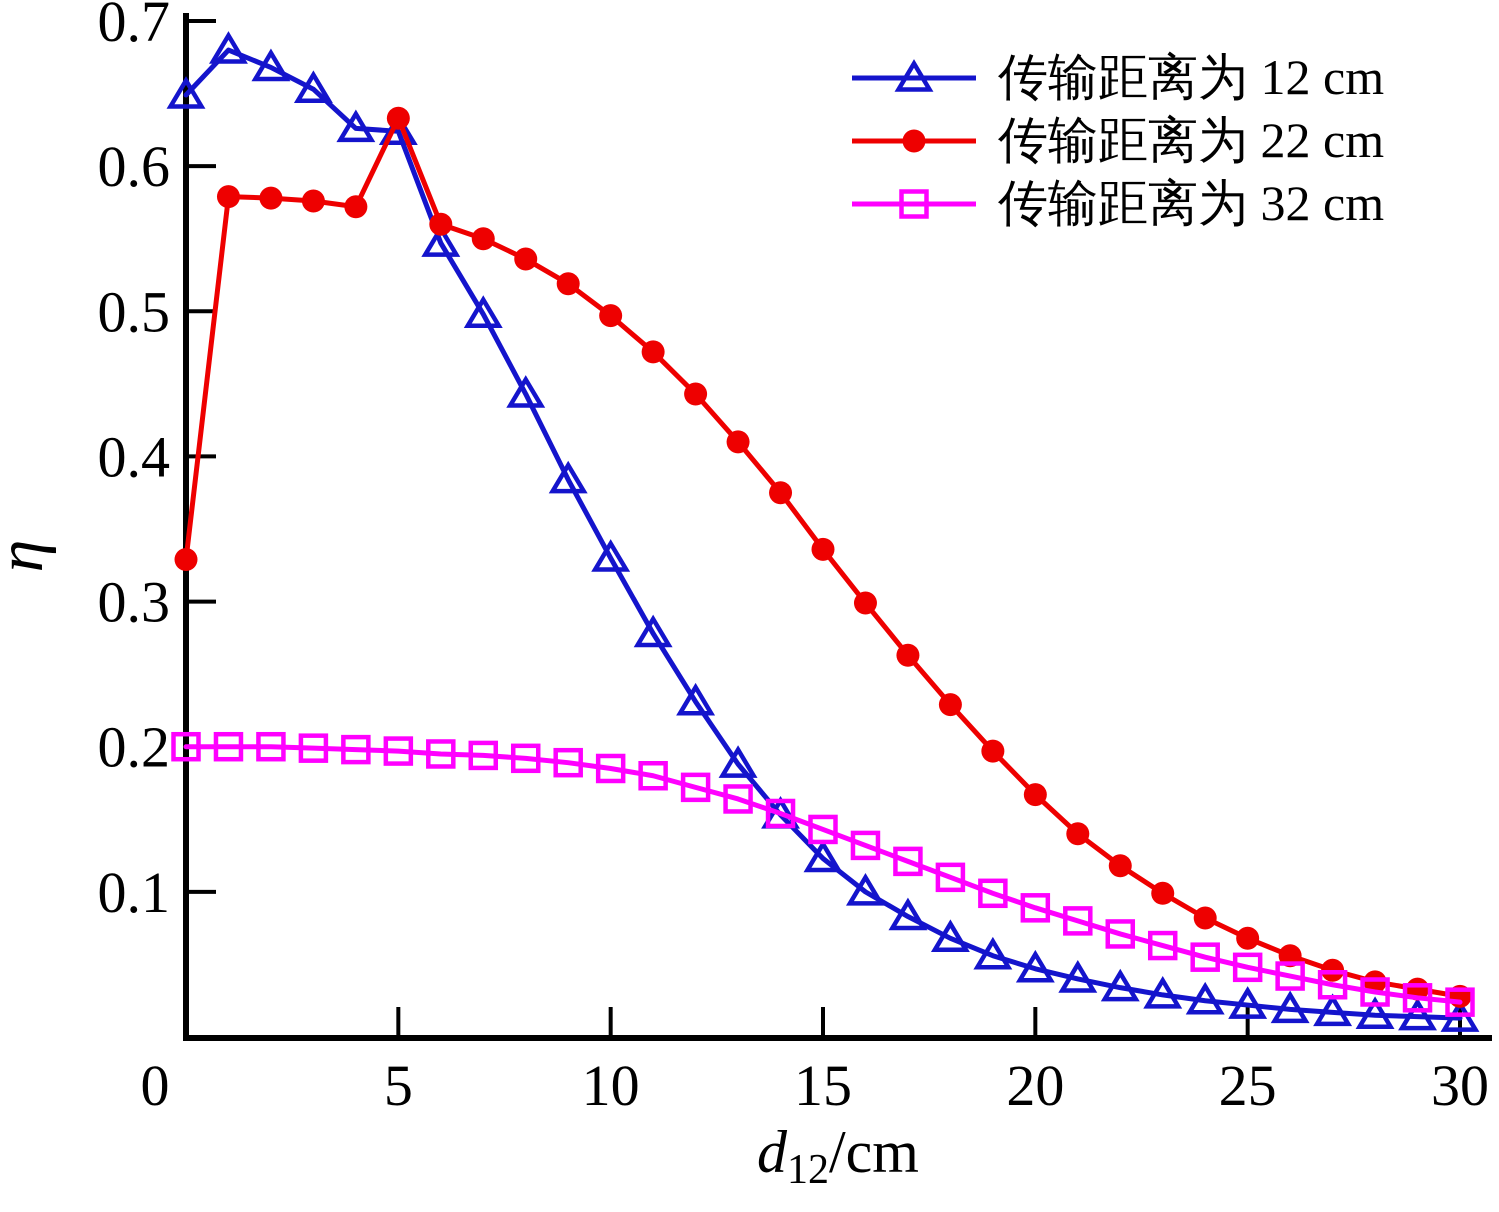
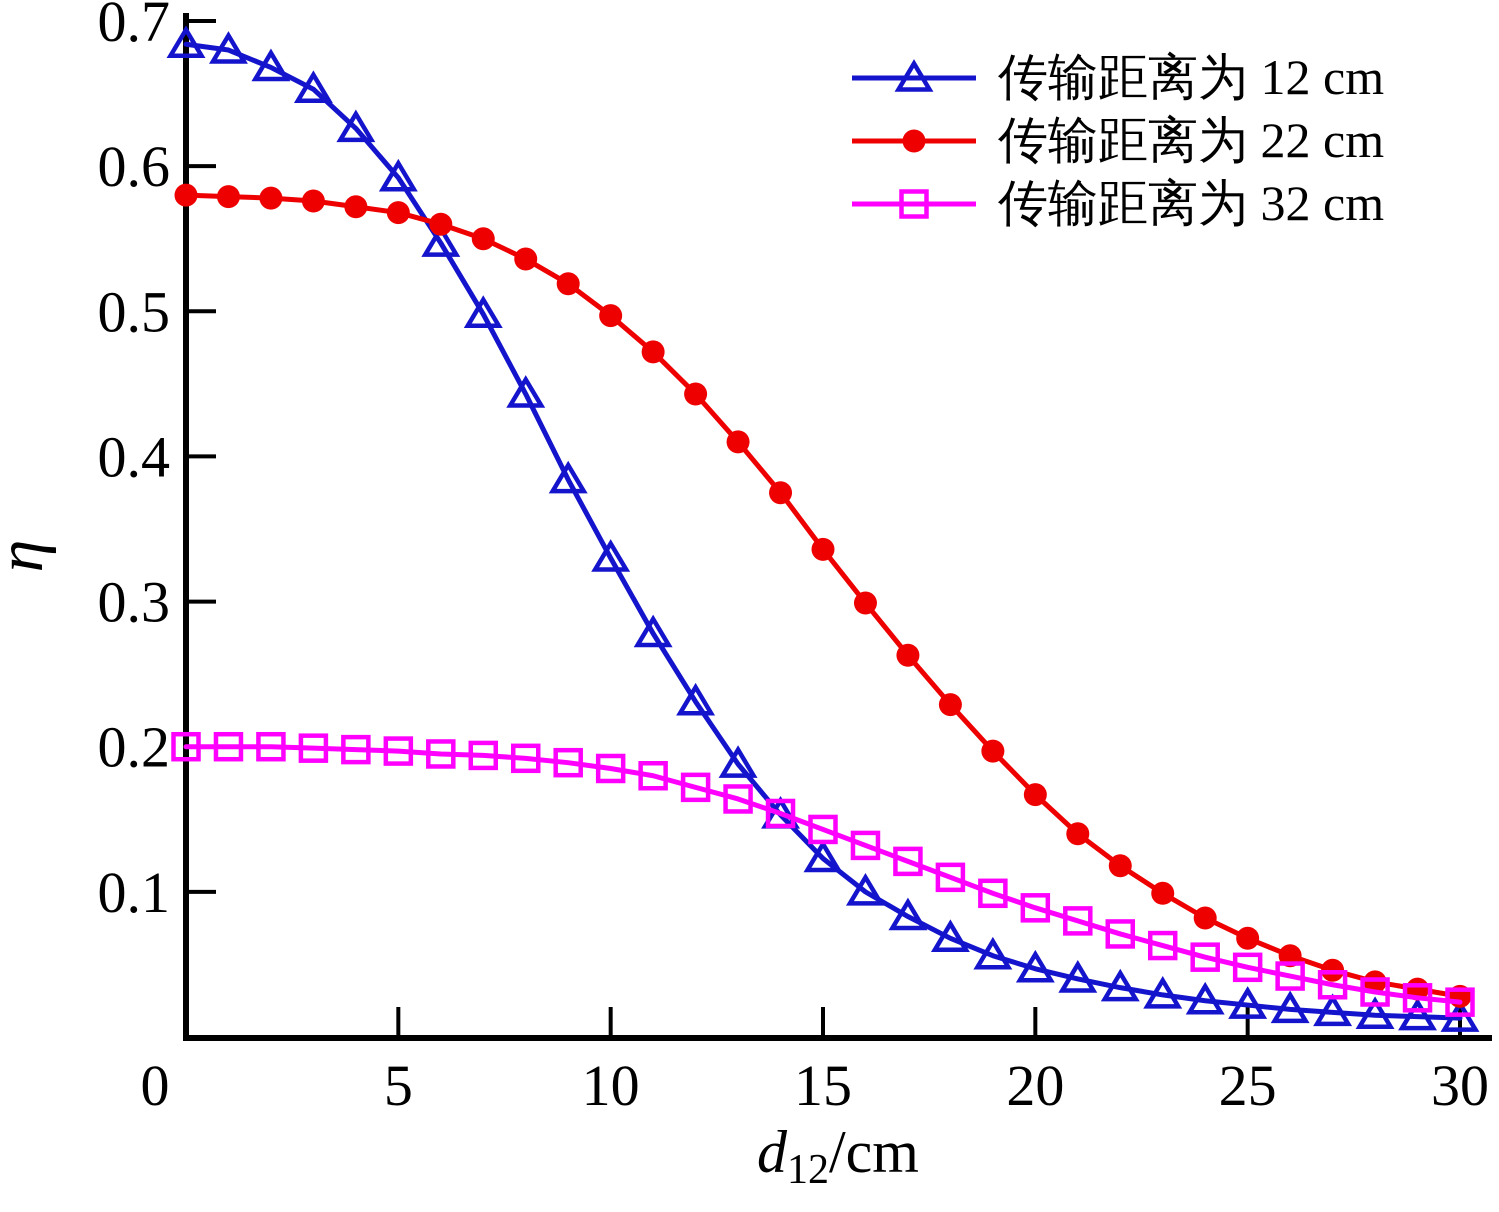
传输距离为 12 cm/0: 0.649 -> 0.684
传输距离为 22 cm/0: 0.329 -> 0.580
传输距离为 12 cm/5: 0.624 -> 0.592
传输距离为 22 cm/5: 0.633 -> 0.568
